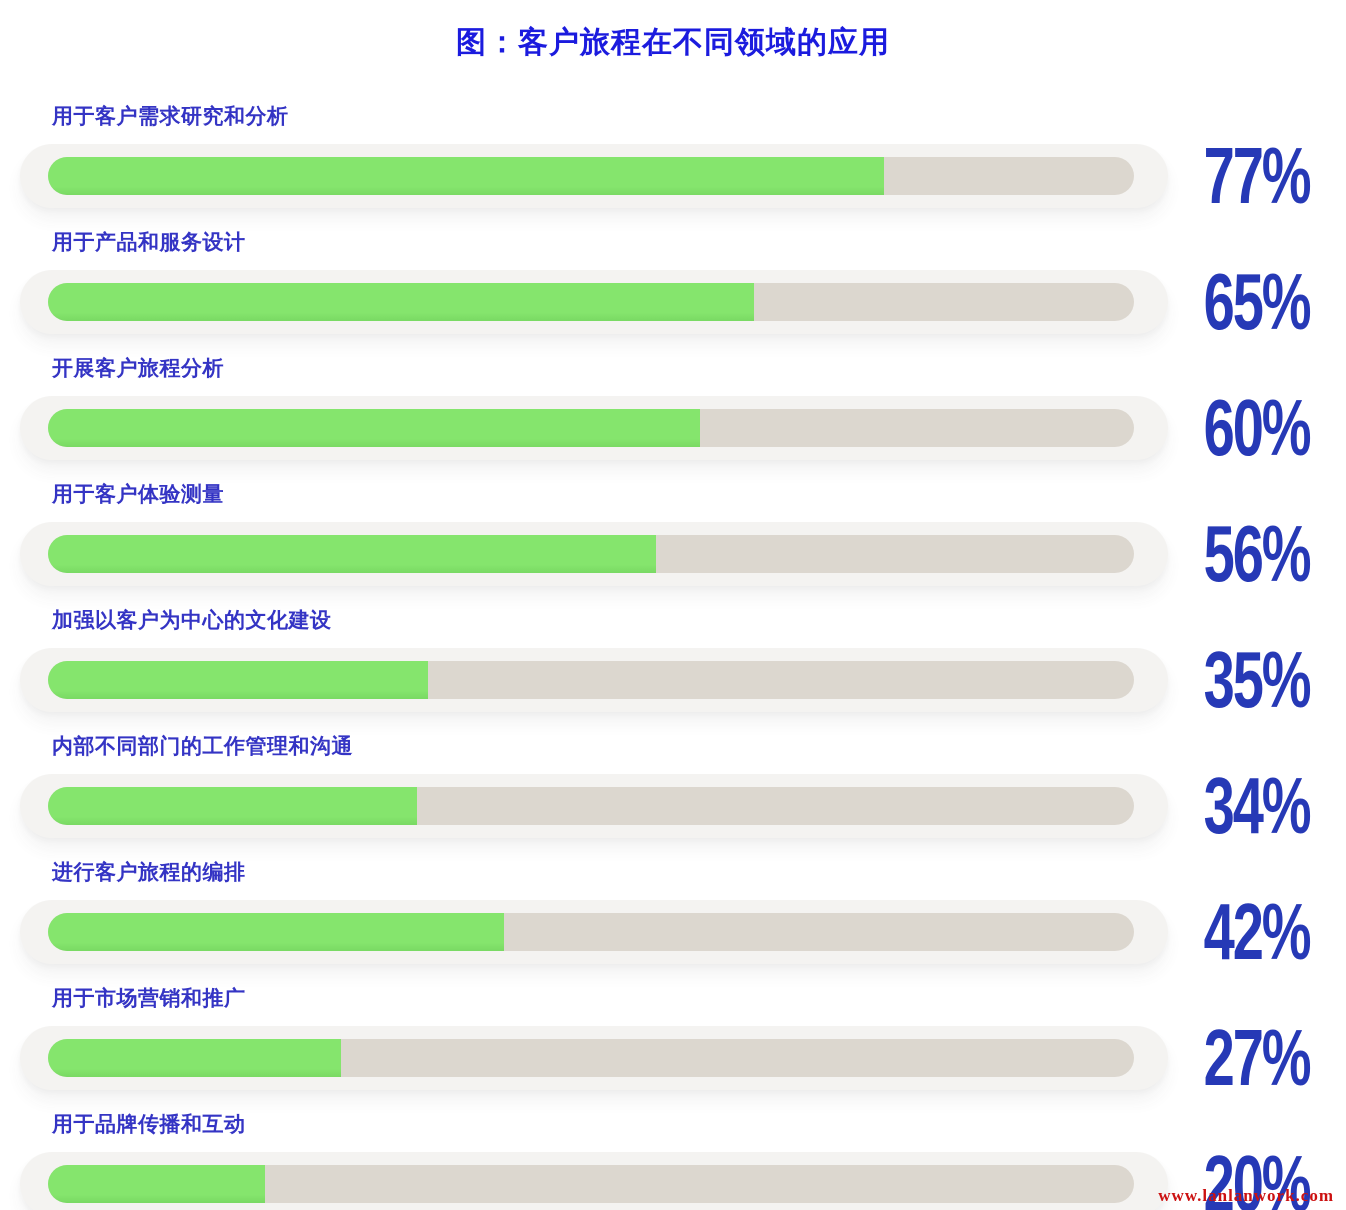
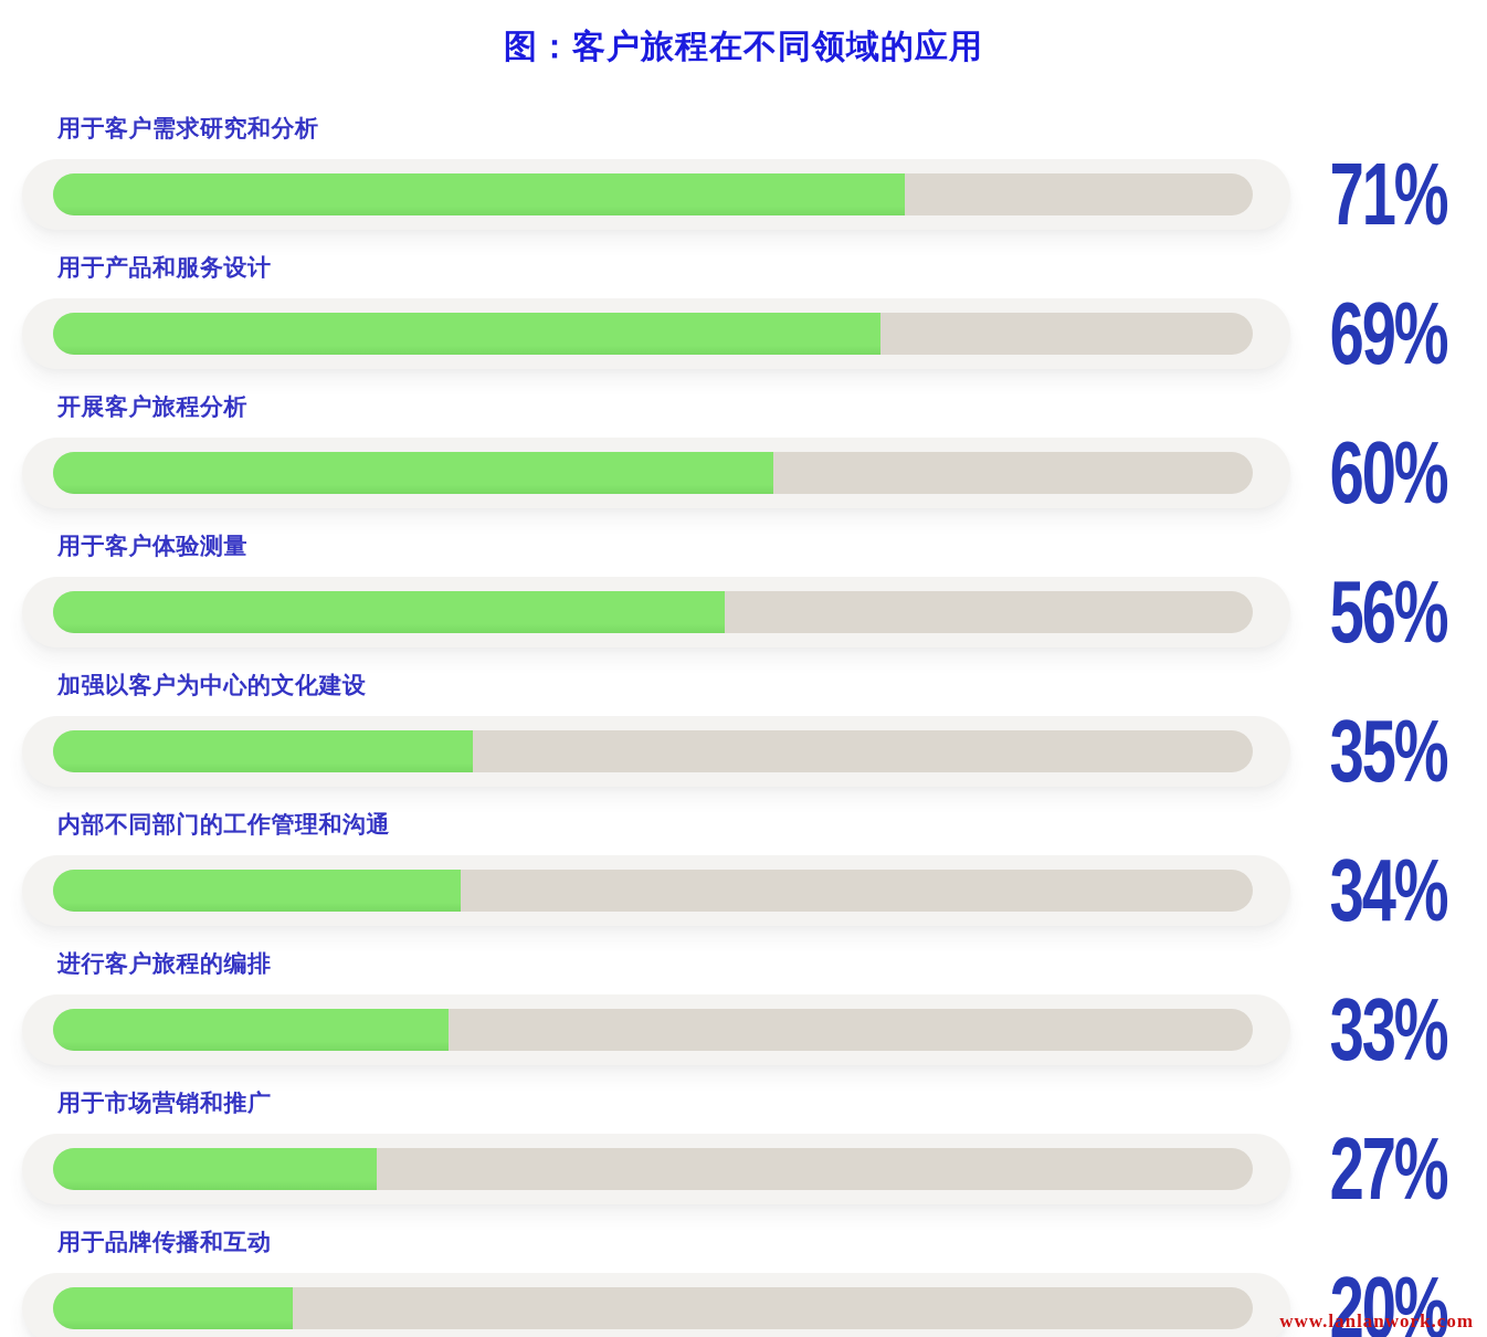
用于客户需求研究和分析: 77% -> 71%
用于产品和服务设计: 65% -> 69%
进行客户旅程的编排: 42% -> 33%
